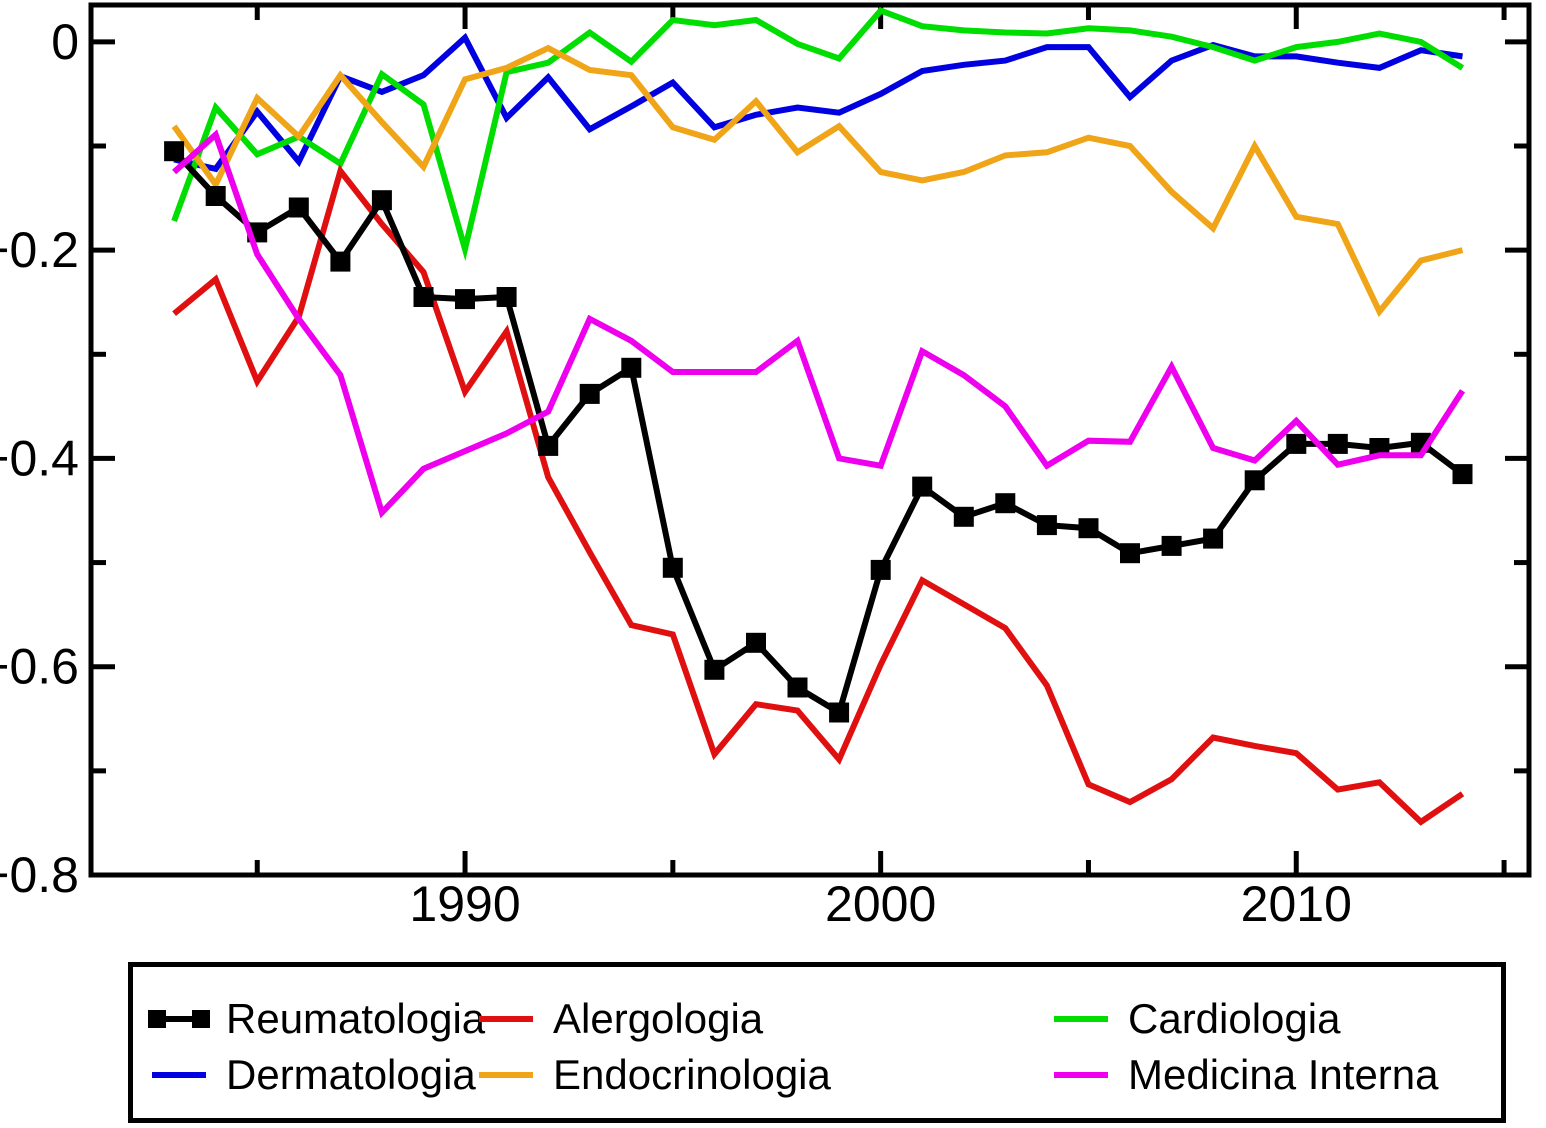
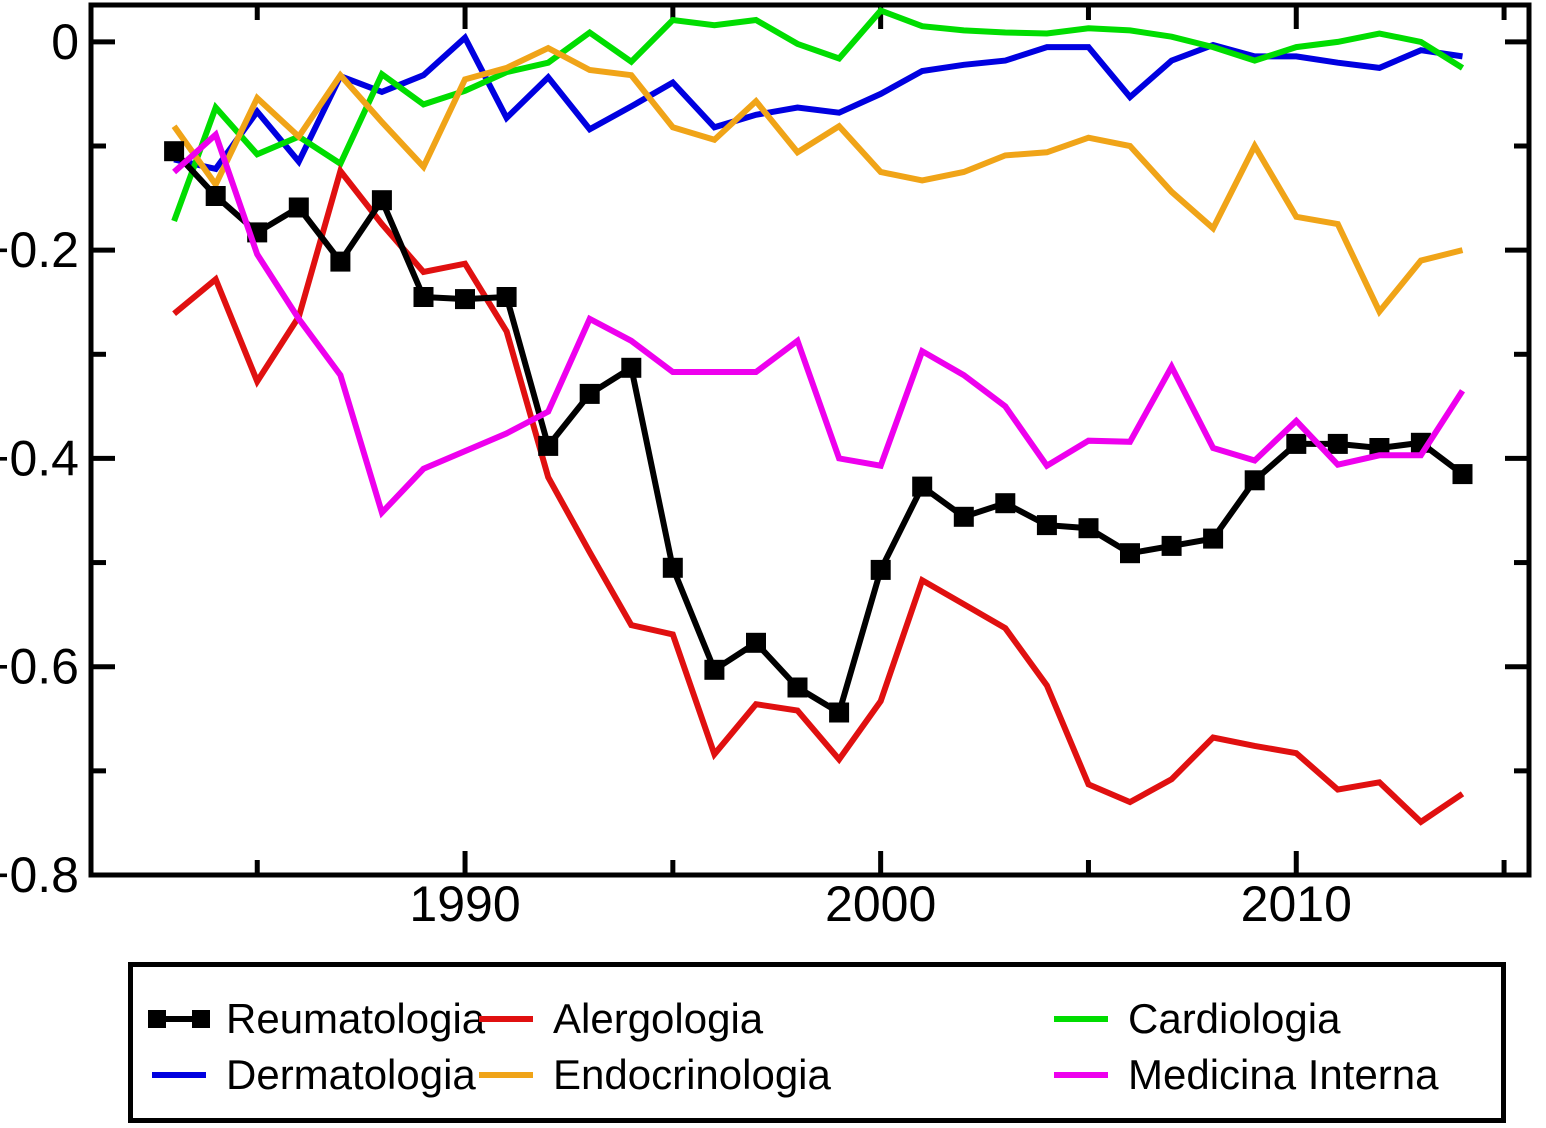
Alergologia/1990: -0.336 -> -0.213
Cardiologia/1990: -0.199 -> -0.047
Alergologia/2000: -0.598 -> -0.633
